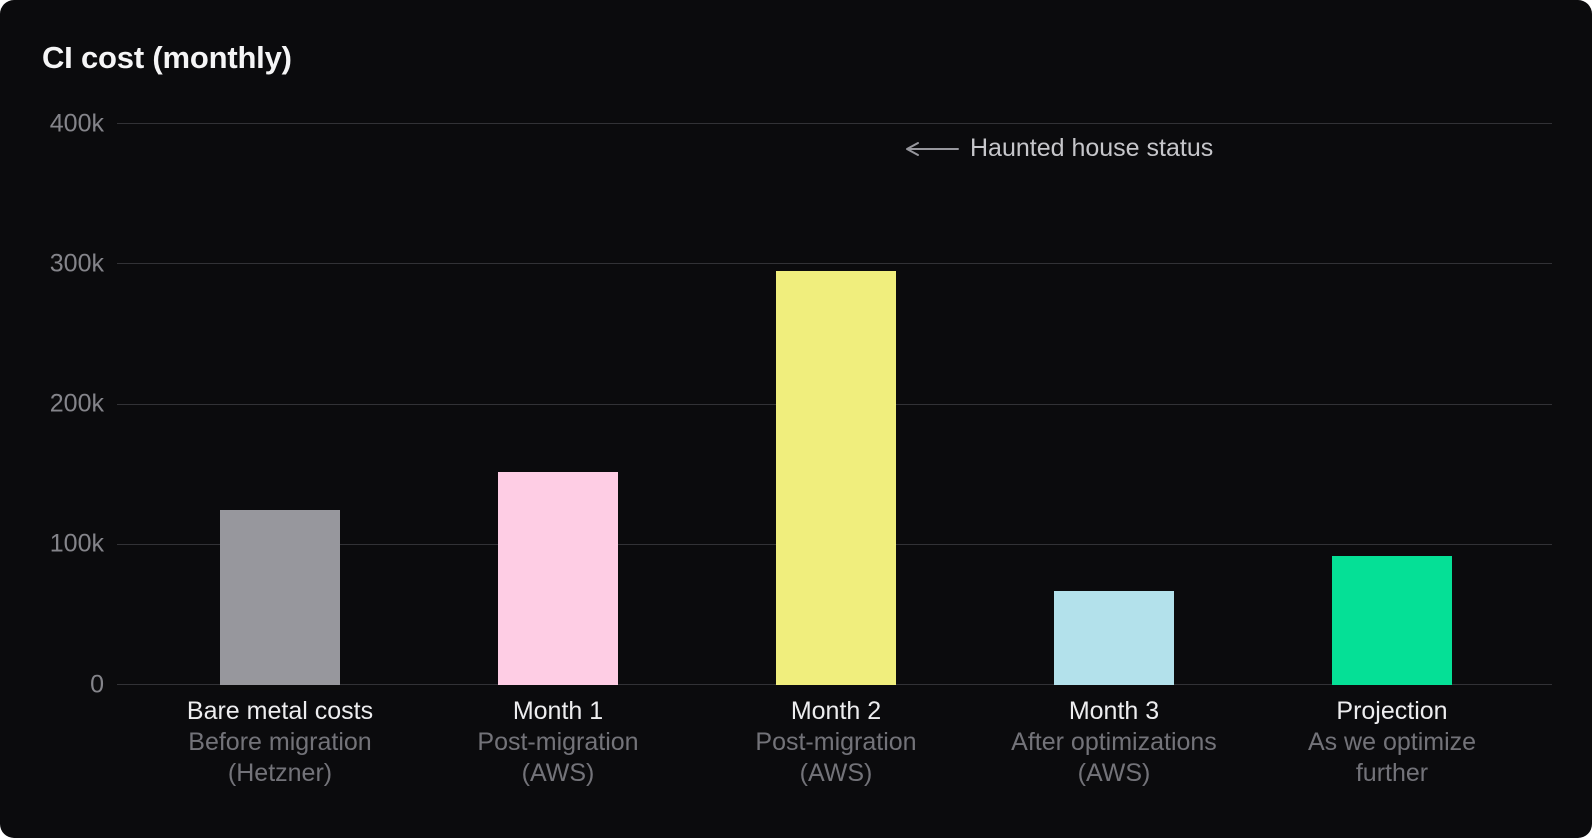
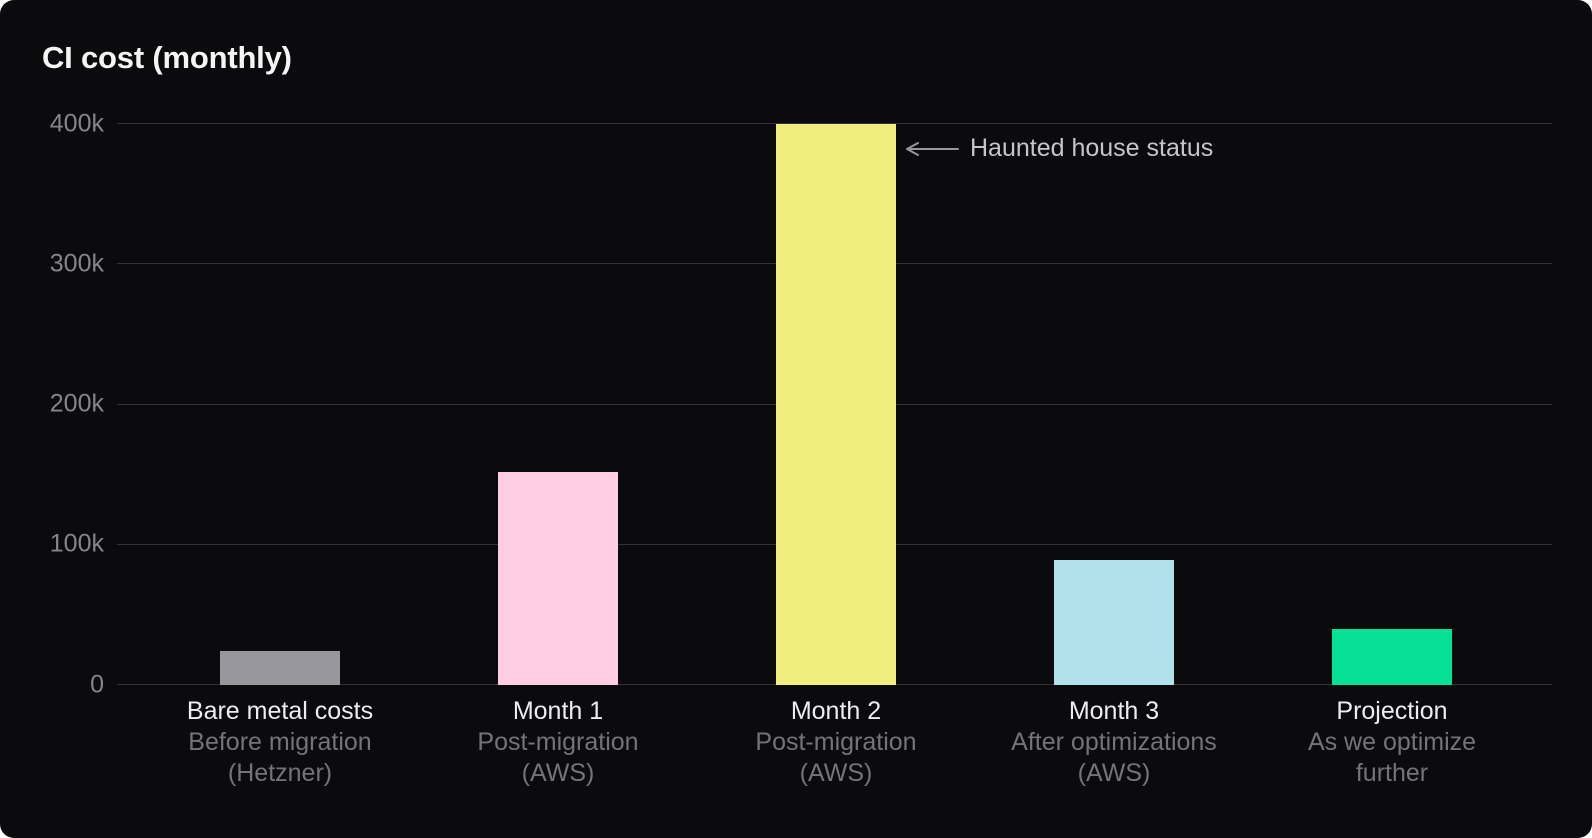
Bare metal costs: 125k -> 24k
Month 2: 295k -> 400k
Month 3: 67k -> 89k
Projection: 92k -> 40k
